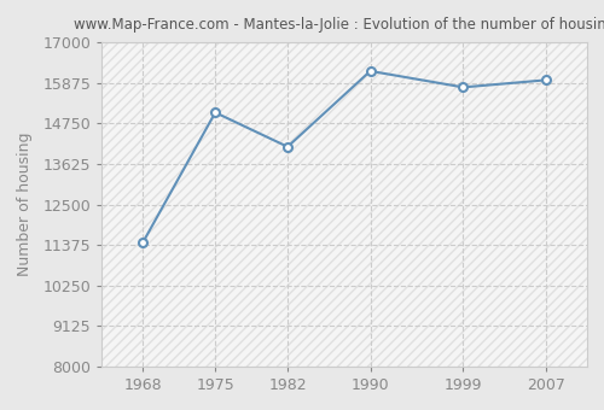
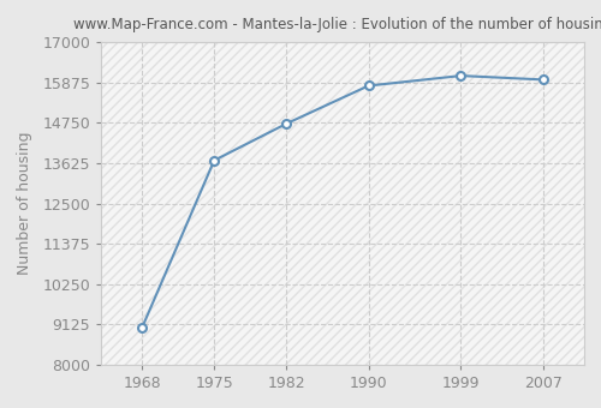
1968: 11450 -> 9050
1975: 15050 -> 13700
1982: 14100 -> 14720
1990: 16200 -> 15780
1999: 15750 -> 16060
